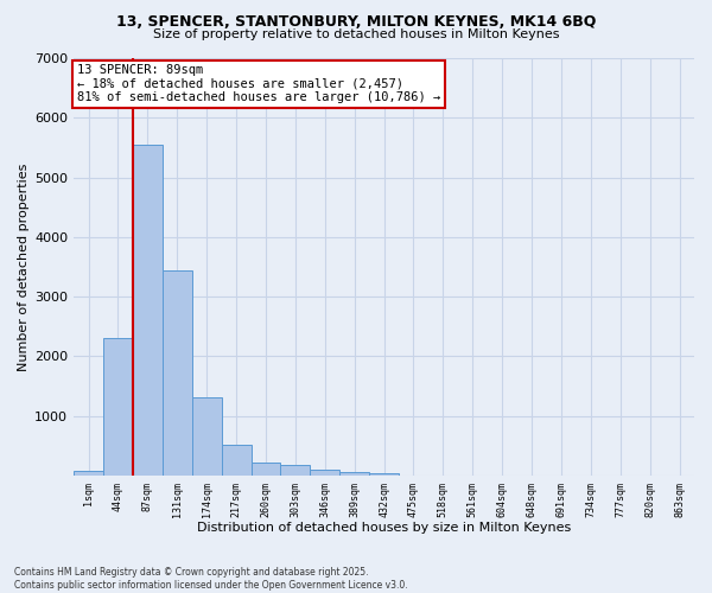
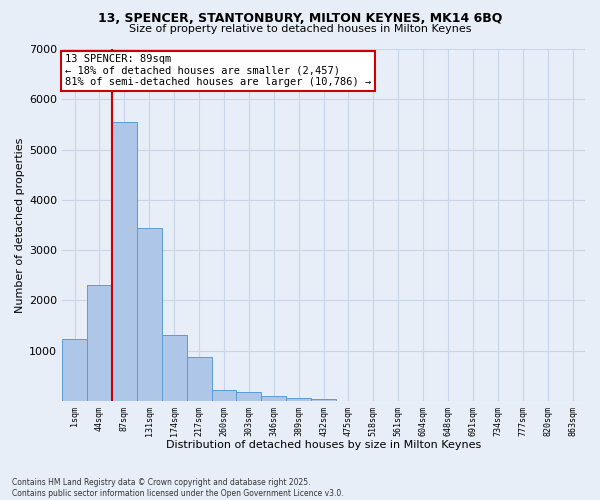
1sqm: 80 -> 1240
217sqm: 520 -> 880
